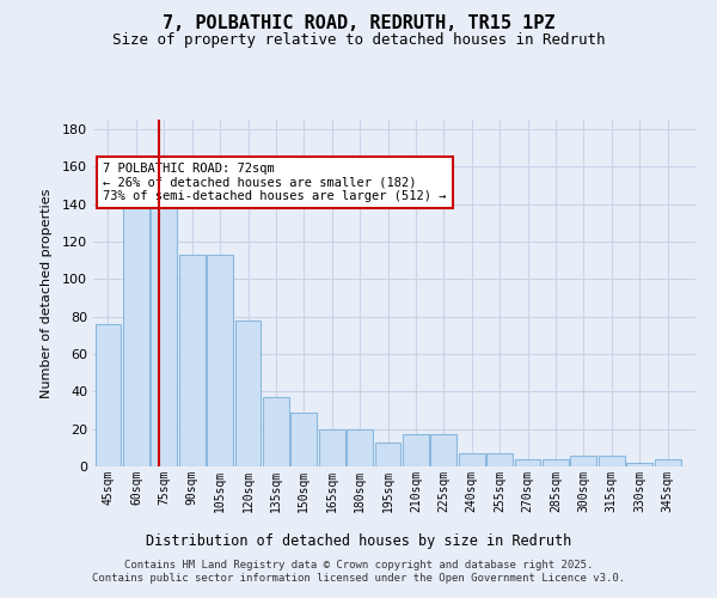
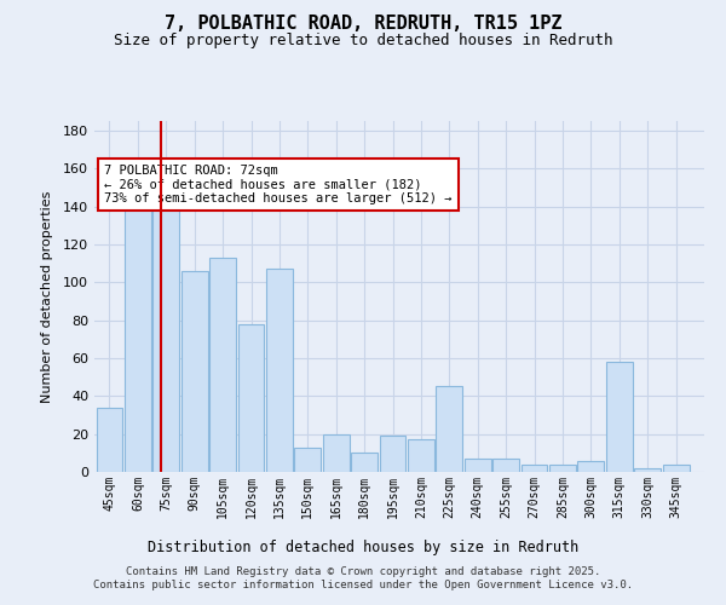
45sqm: 76 -> 34
90sqm: 113 -> 106
135sqm: 37 -> 107
150sqm: 29 -> 13
180sqm: 20 -> 10
195sqm: 13 -> 19
225sqm: 17 -> 45
315sqm: 6 -> 58
